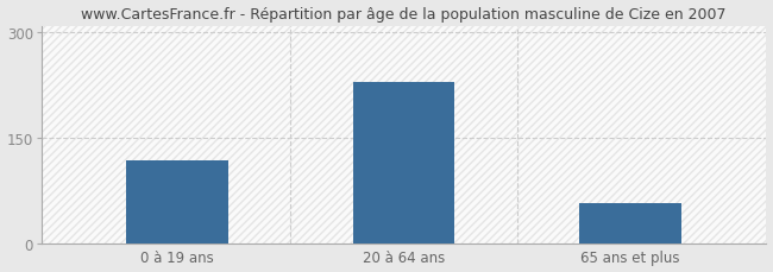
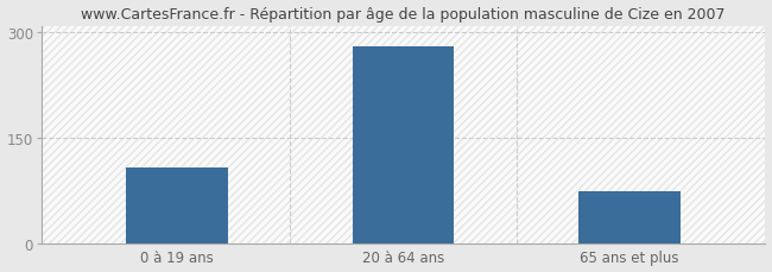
0 à 19 ans: 118 -> 108
20 à 64 ans: 230 -> 280
65 ans et plus: 58 -> 75
